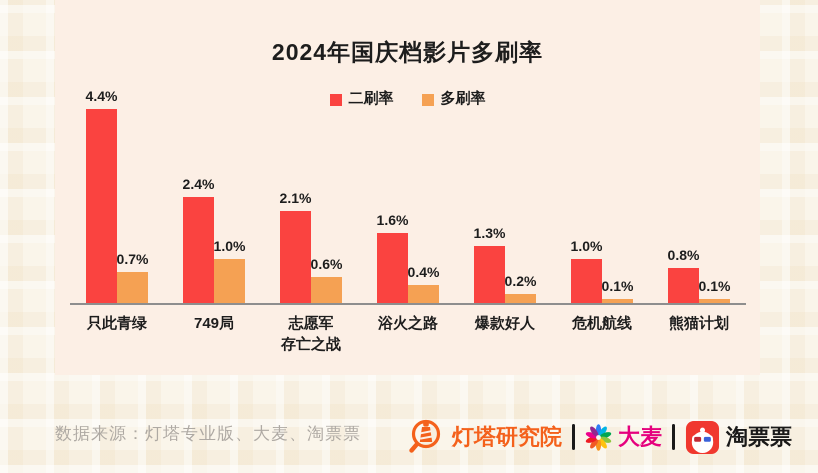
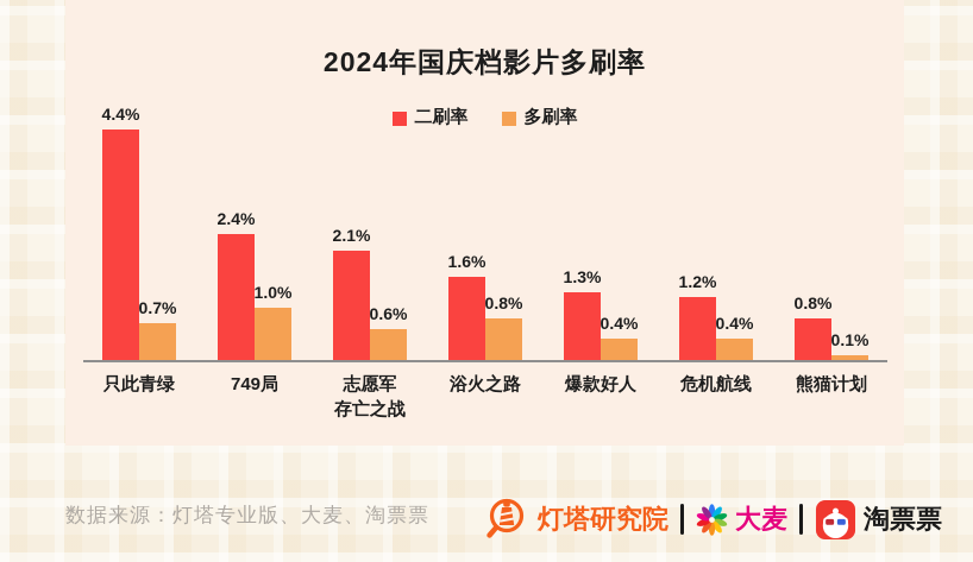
多刷率/浴火之路: 0.4% -> 0.8%
多刷率/爆款好人: 0.2% -> 0.4%
二刷率/危机航线: 1.0% -> 1.2%
多刷率/危机航线: 0.1% -> 0.4%
